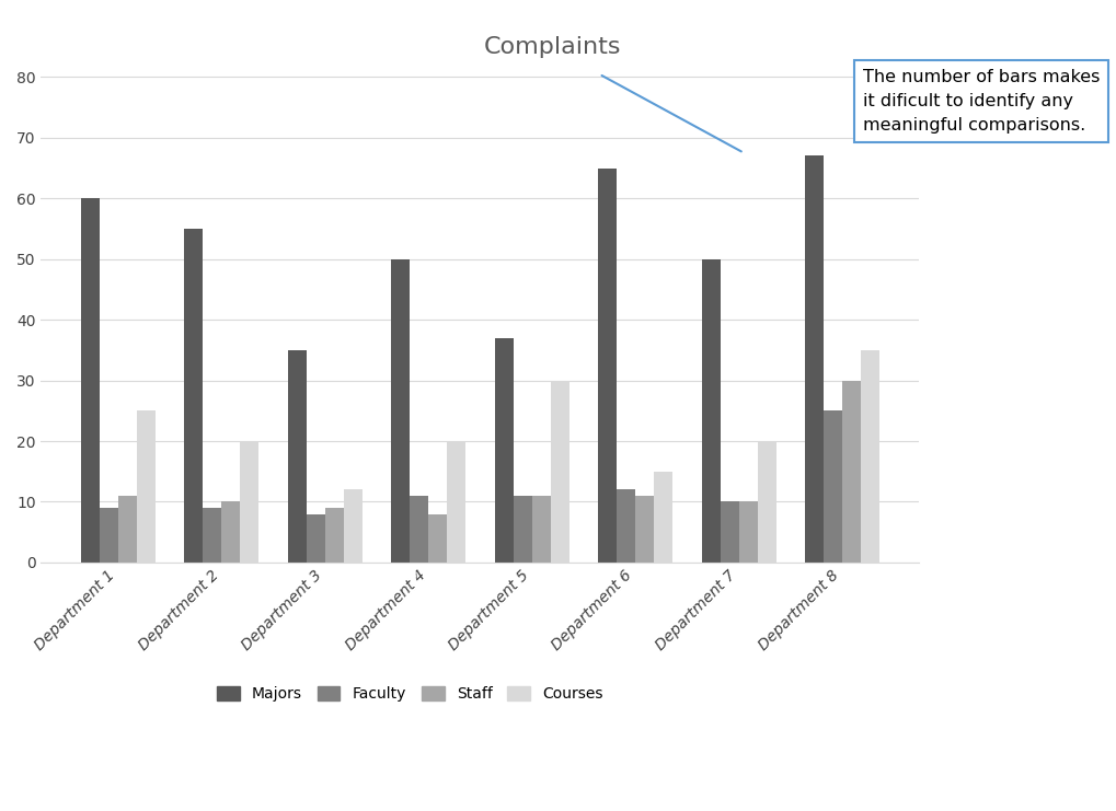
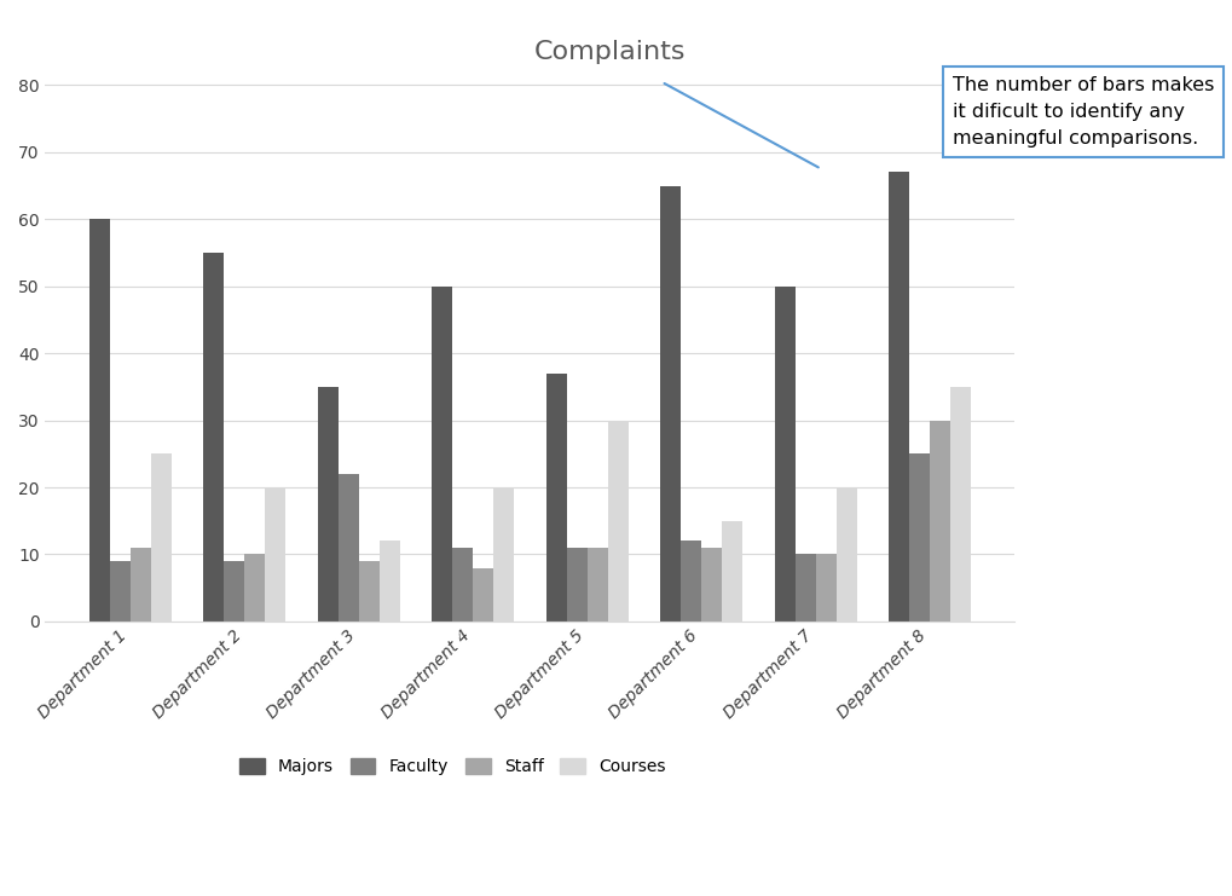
Faculty/Department 3: 8 -> 22
